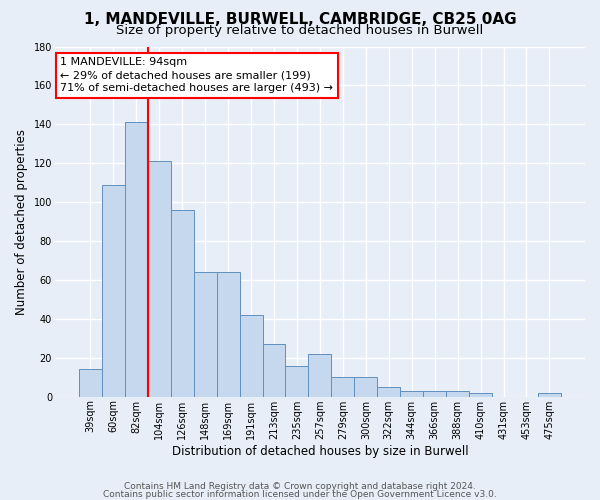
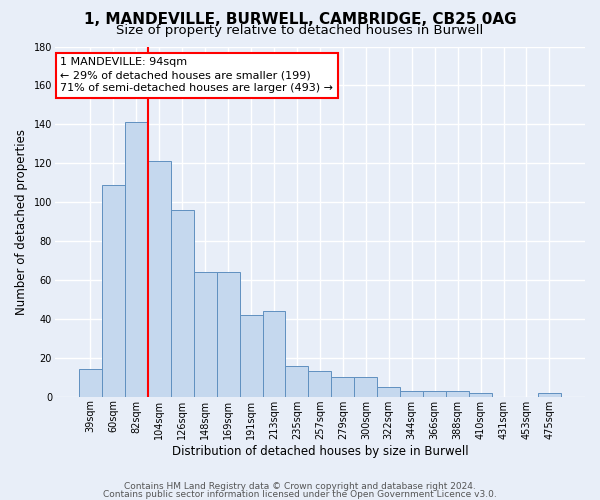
213sqm: 27 -> 44
257sqm: 22 -> 13
